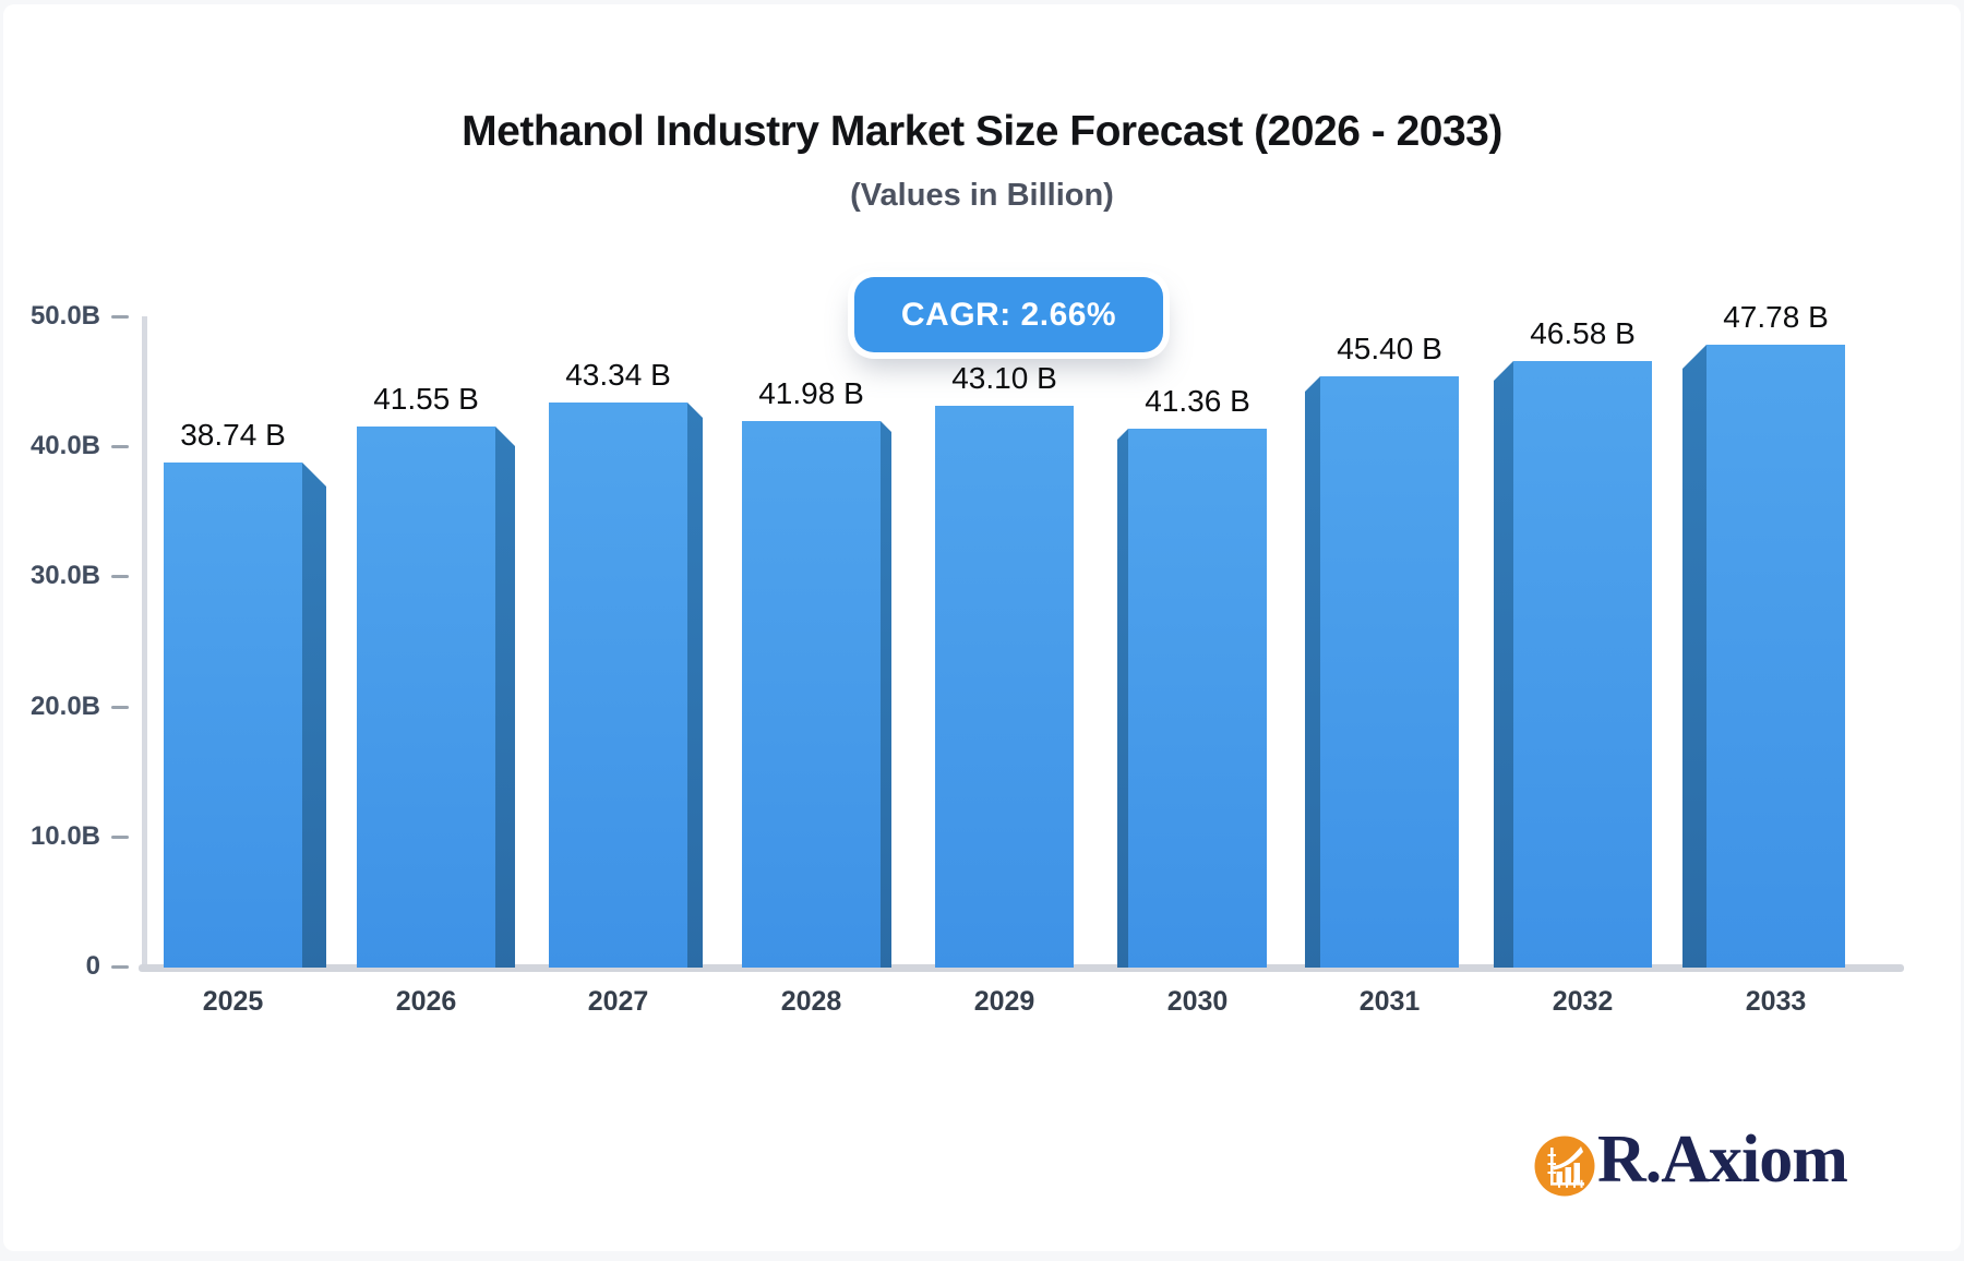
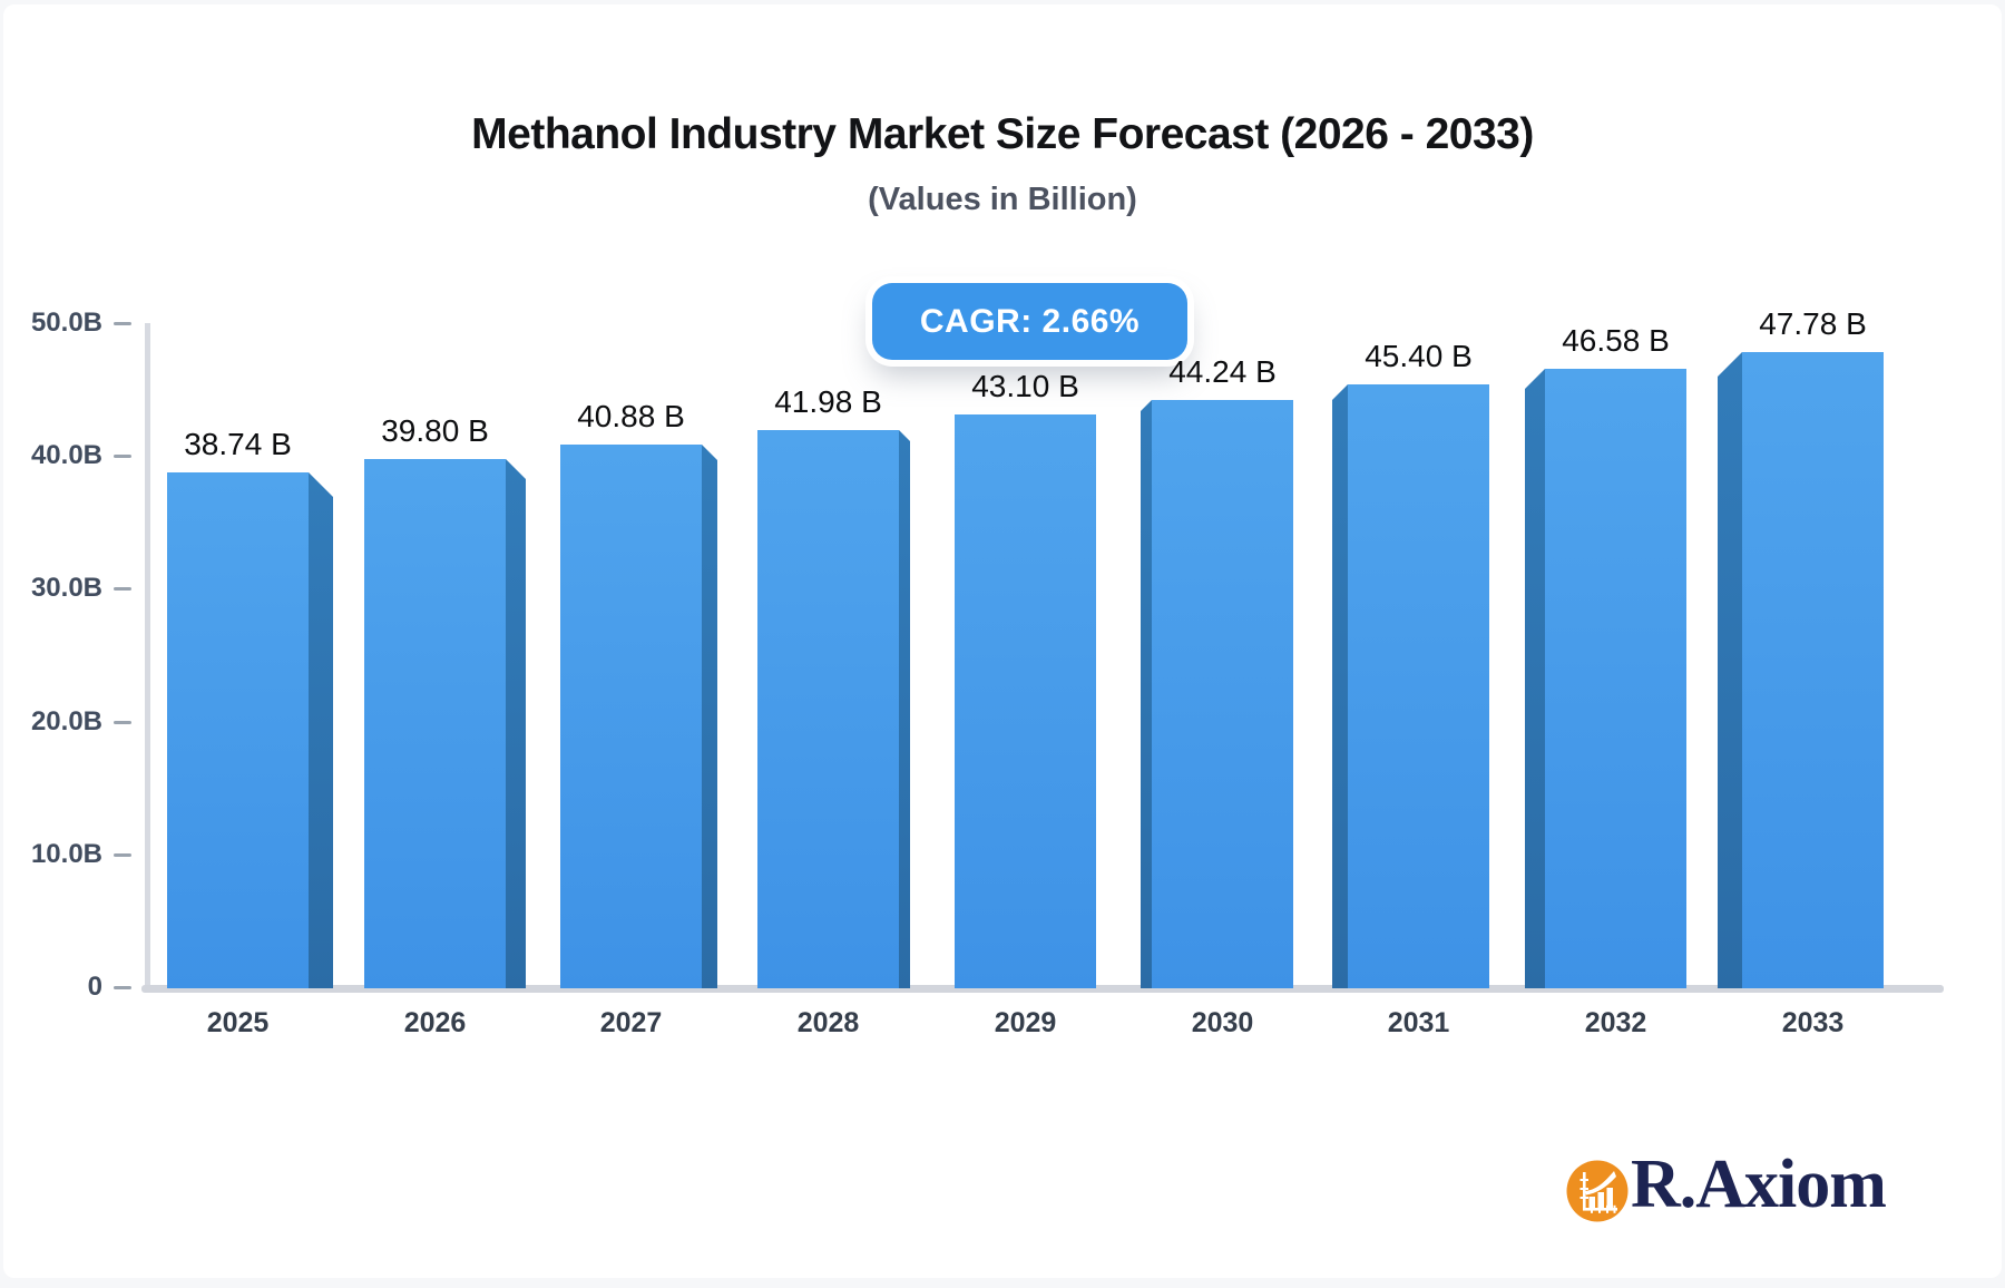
2026: 41.55 -> 39.80
2027: 43.34 -> 40.88
2030: 41.36 -> 44.24
